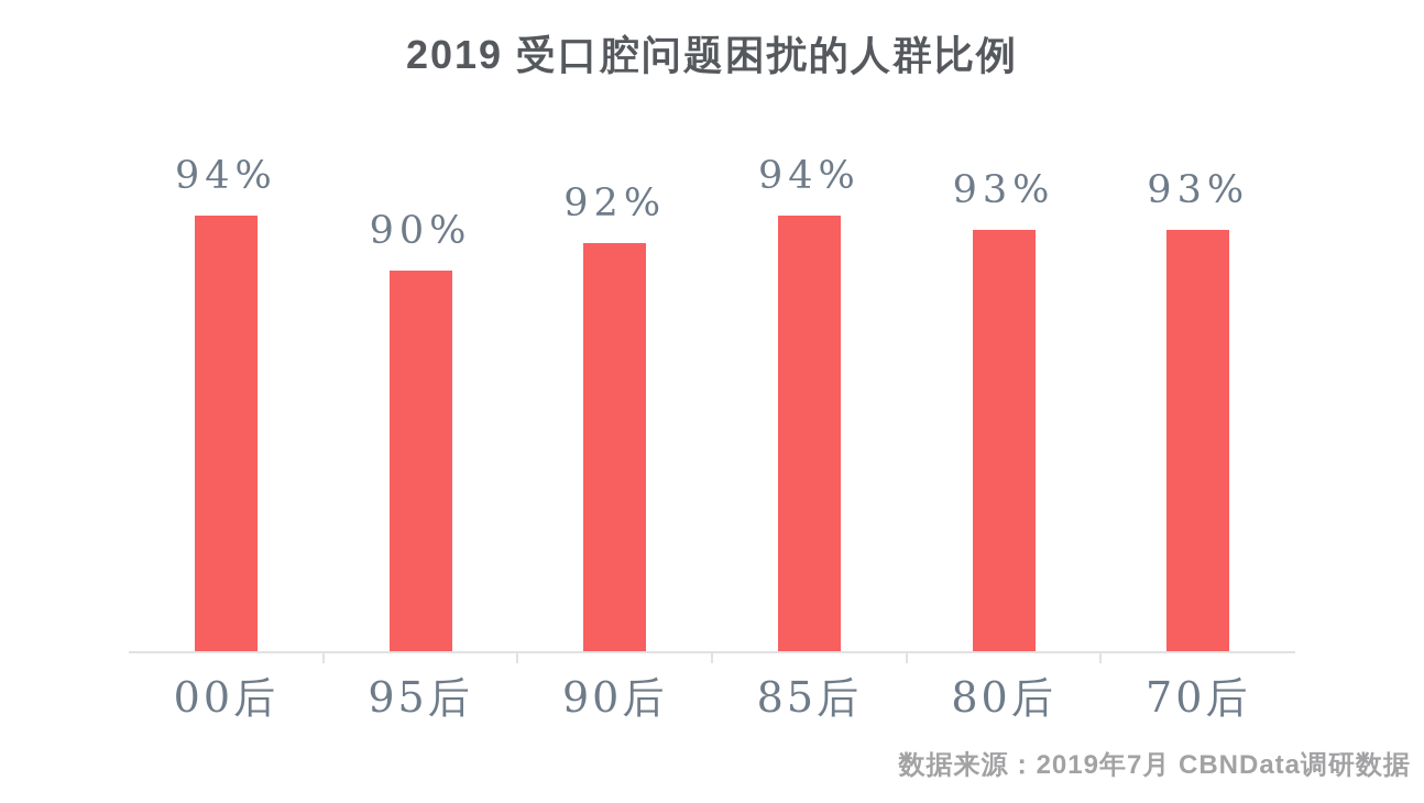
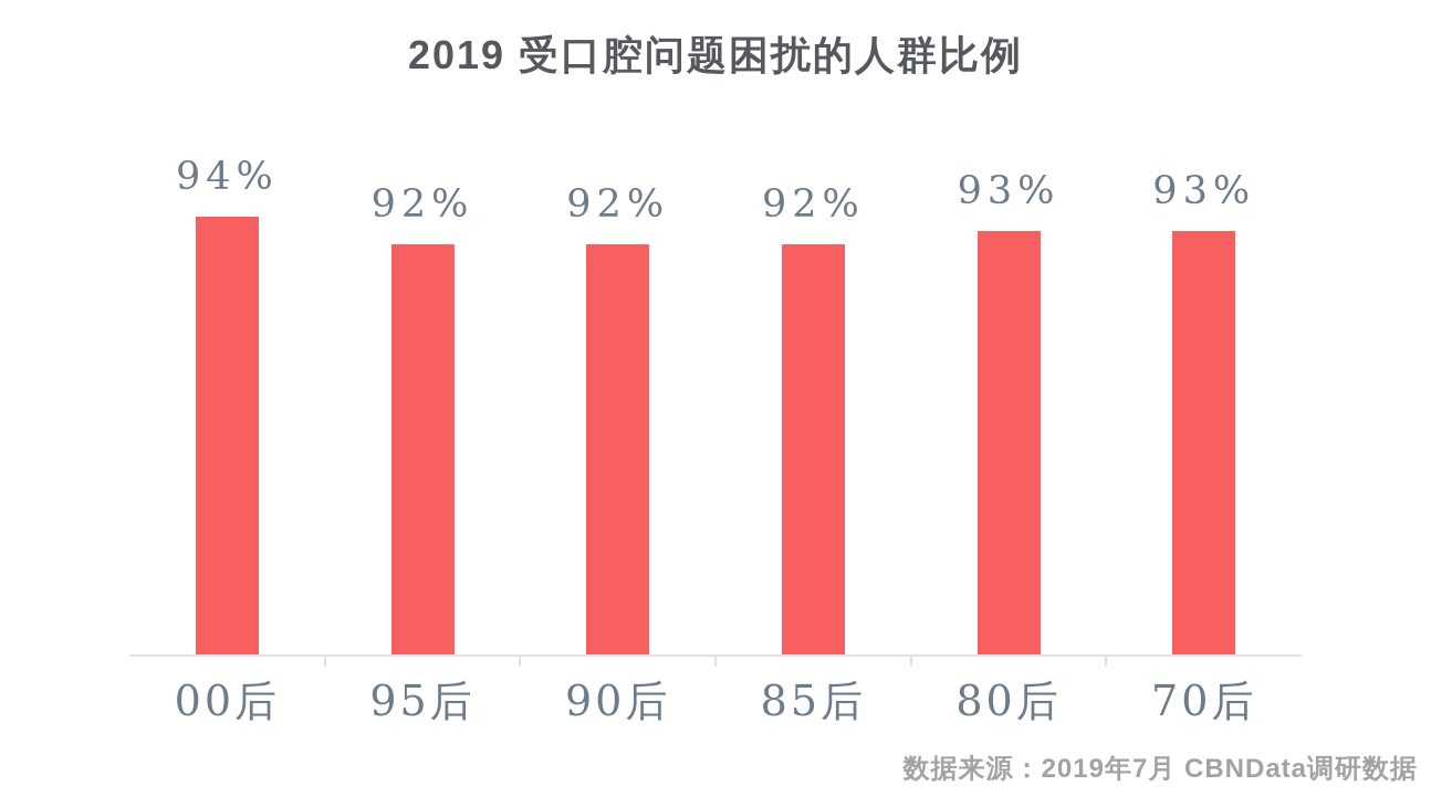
95后: 90% -> 92%
85后: 94% -> 92%
